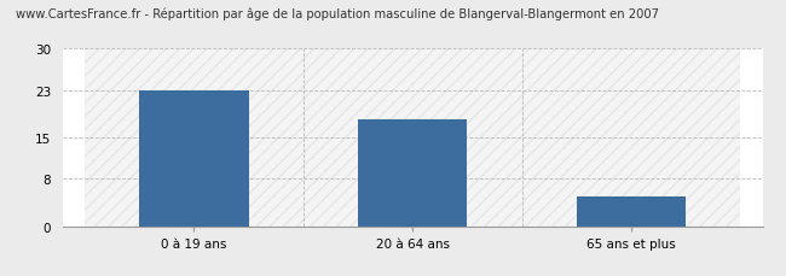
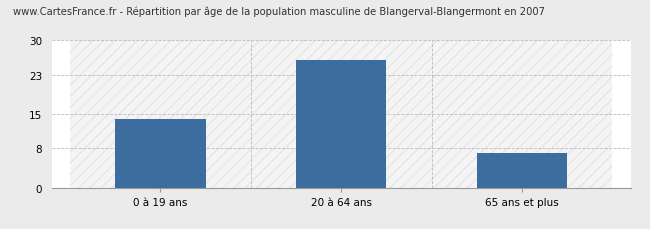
0 à 19 ans: 23 -> 14
20 à 64 ans: 18 -> 26
65 ans et plus: 5 -> 7
